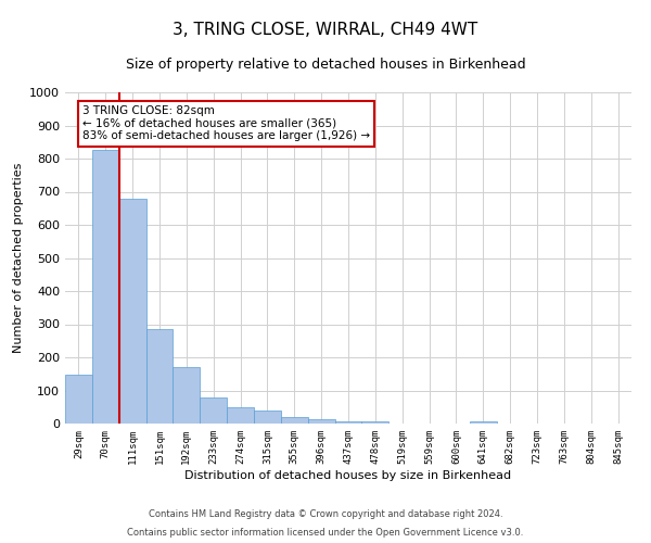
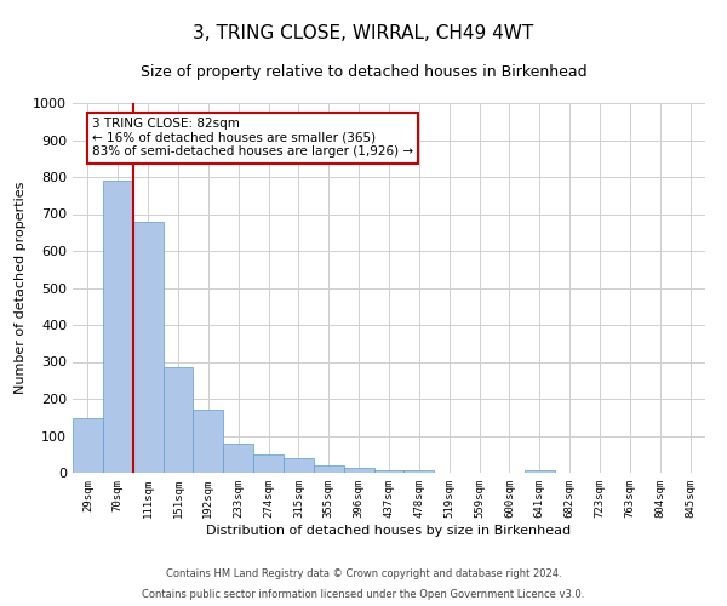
70sqm: 825 -> 790
